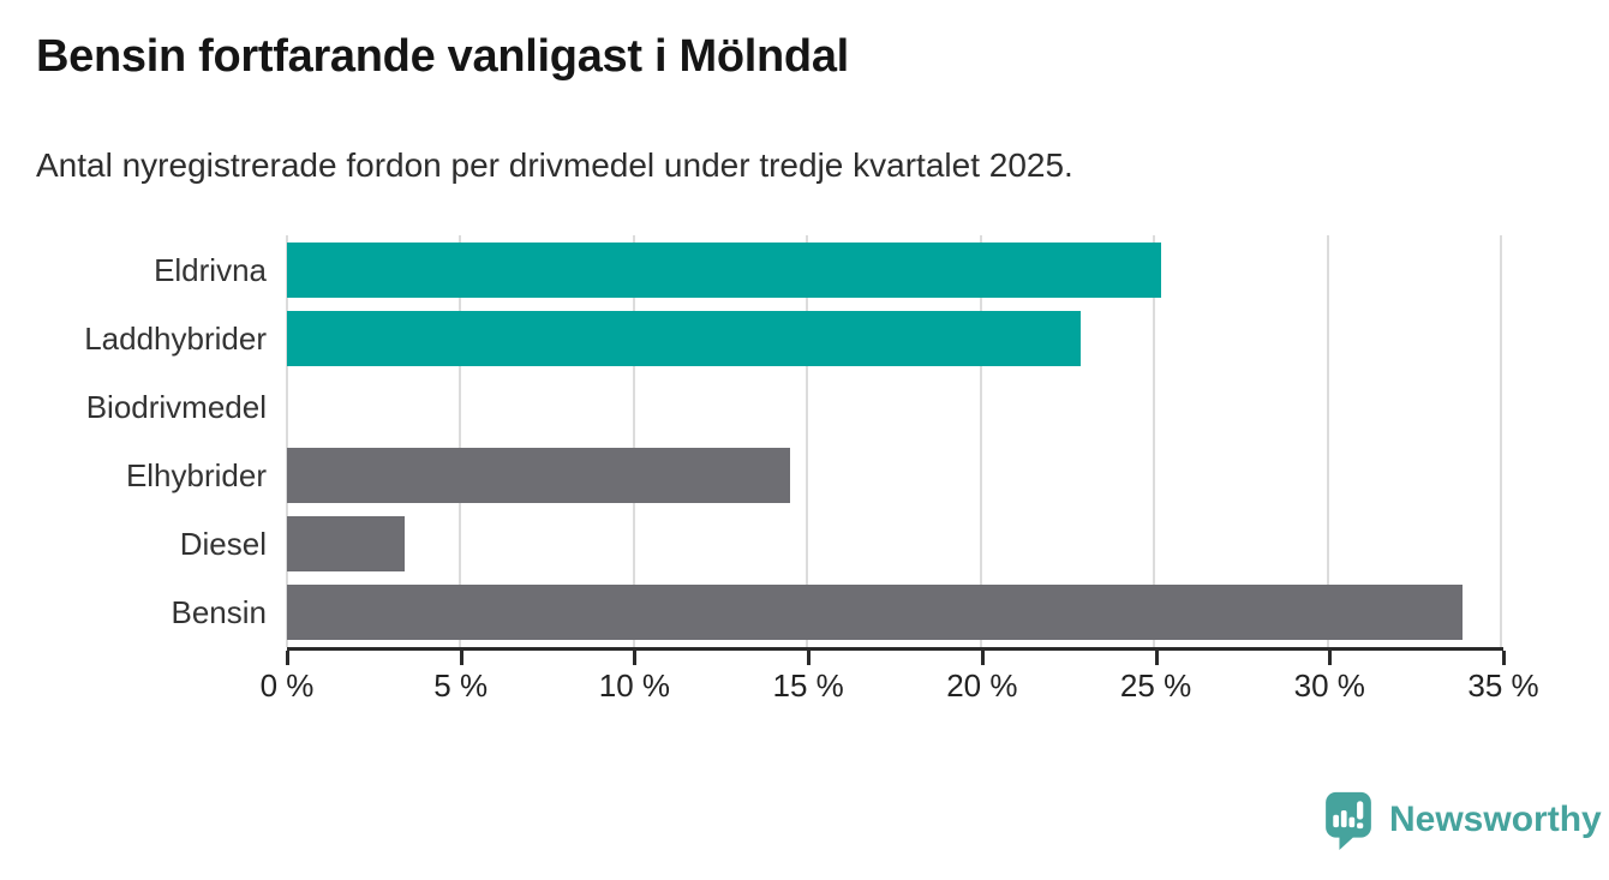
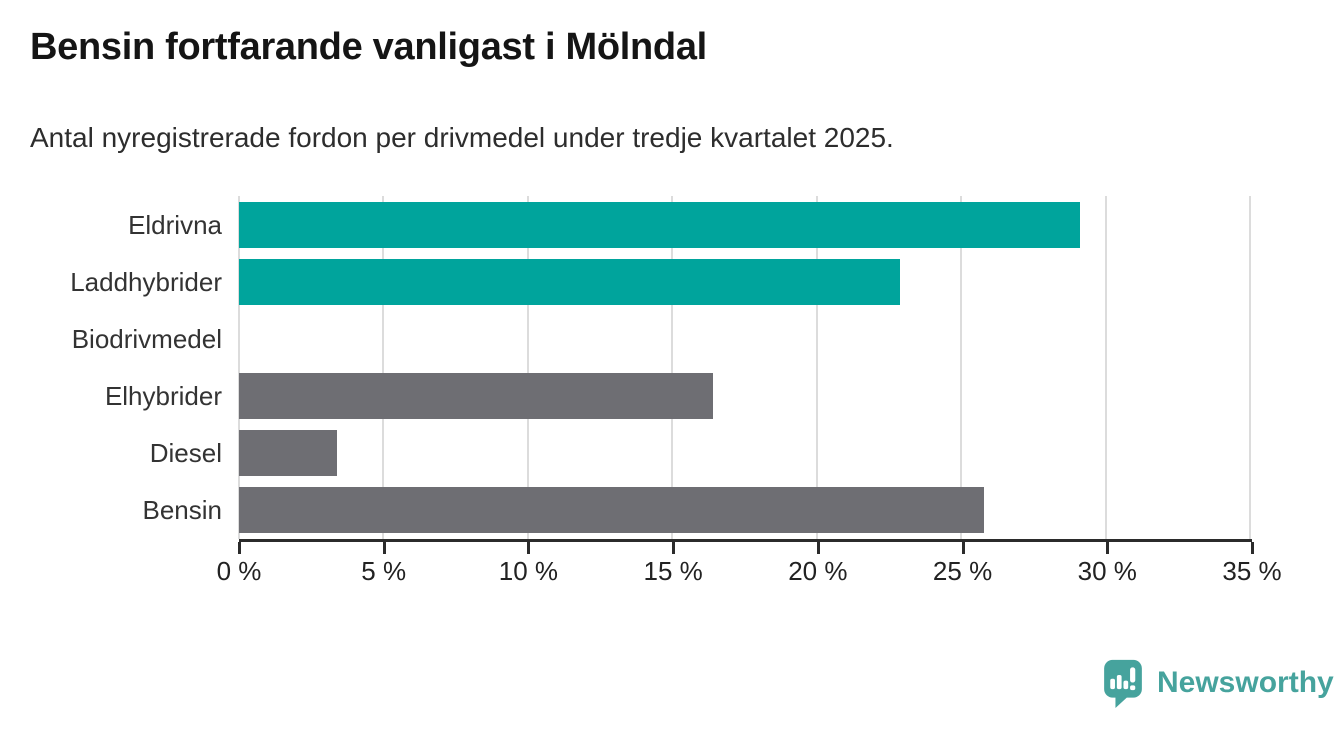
Eldrivna: 25.2% -> 29.1%
Elhybrider: 14.5% -> 16.4%
Bensin: 33.9% -> 25.8%
